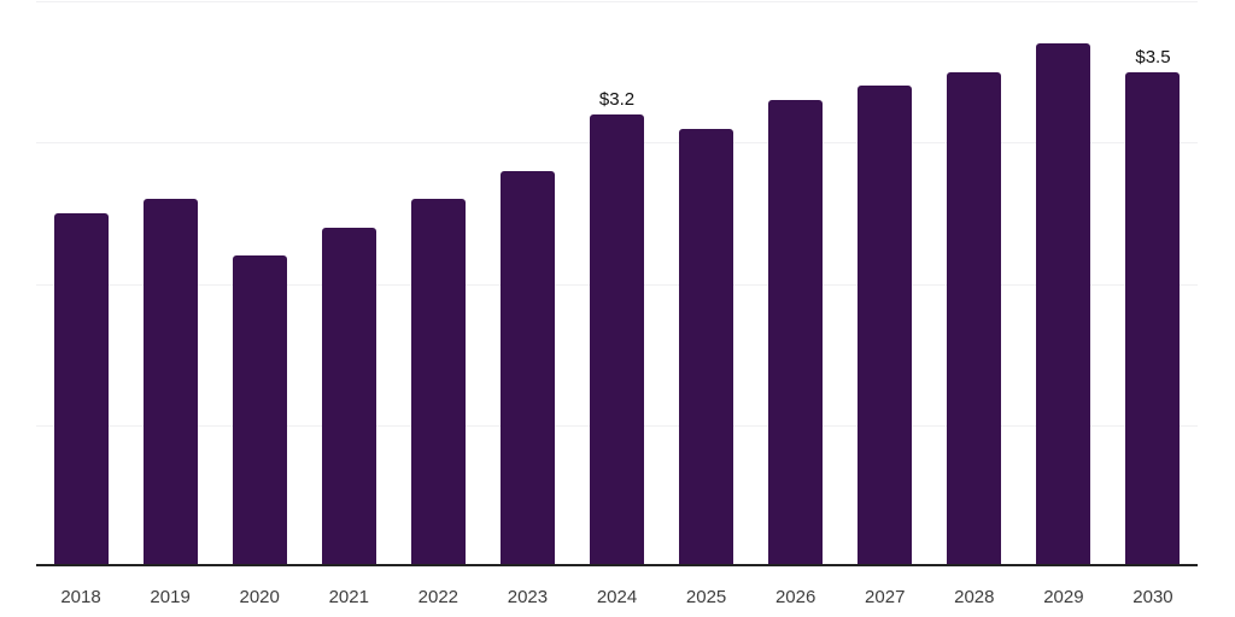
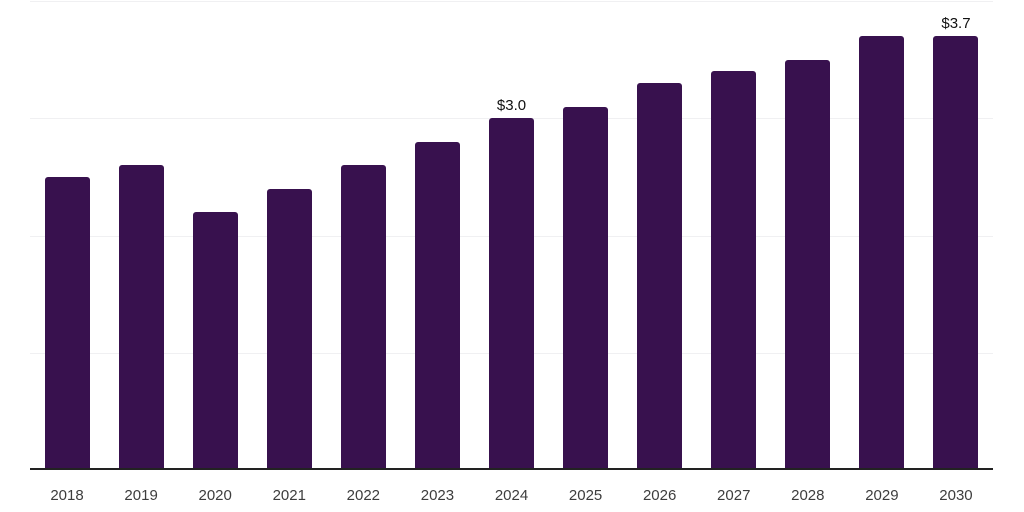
2024: $3.2 -> $3.0
2030: $3.5 -> $3.7
